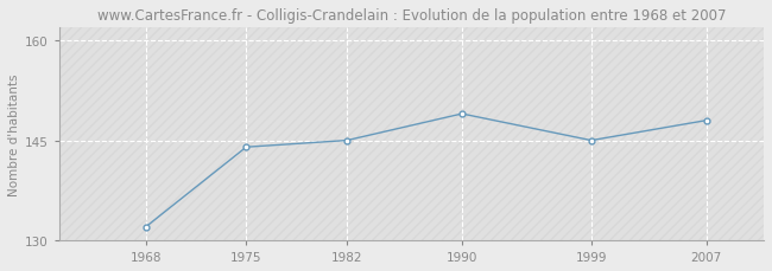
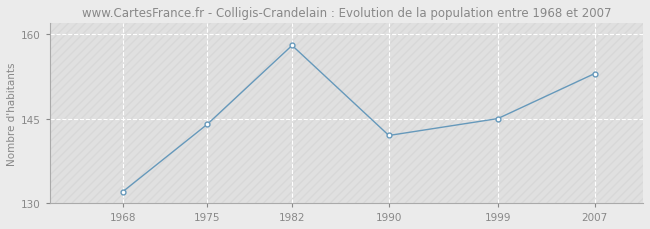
1982: 145 -> 158
1990: 149 -> 142
2007: 148 -> 153
